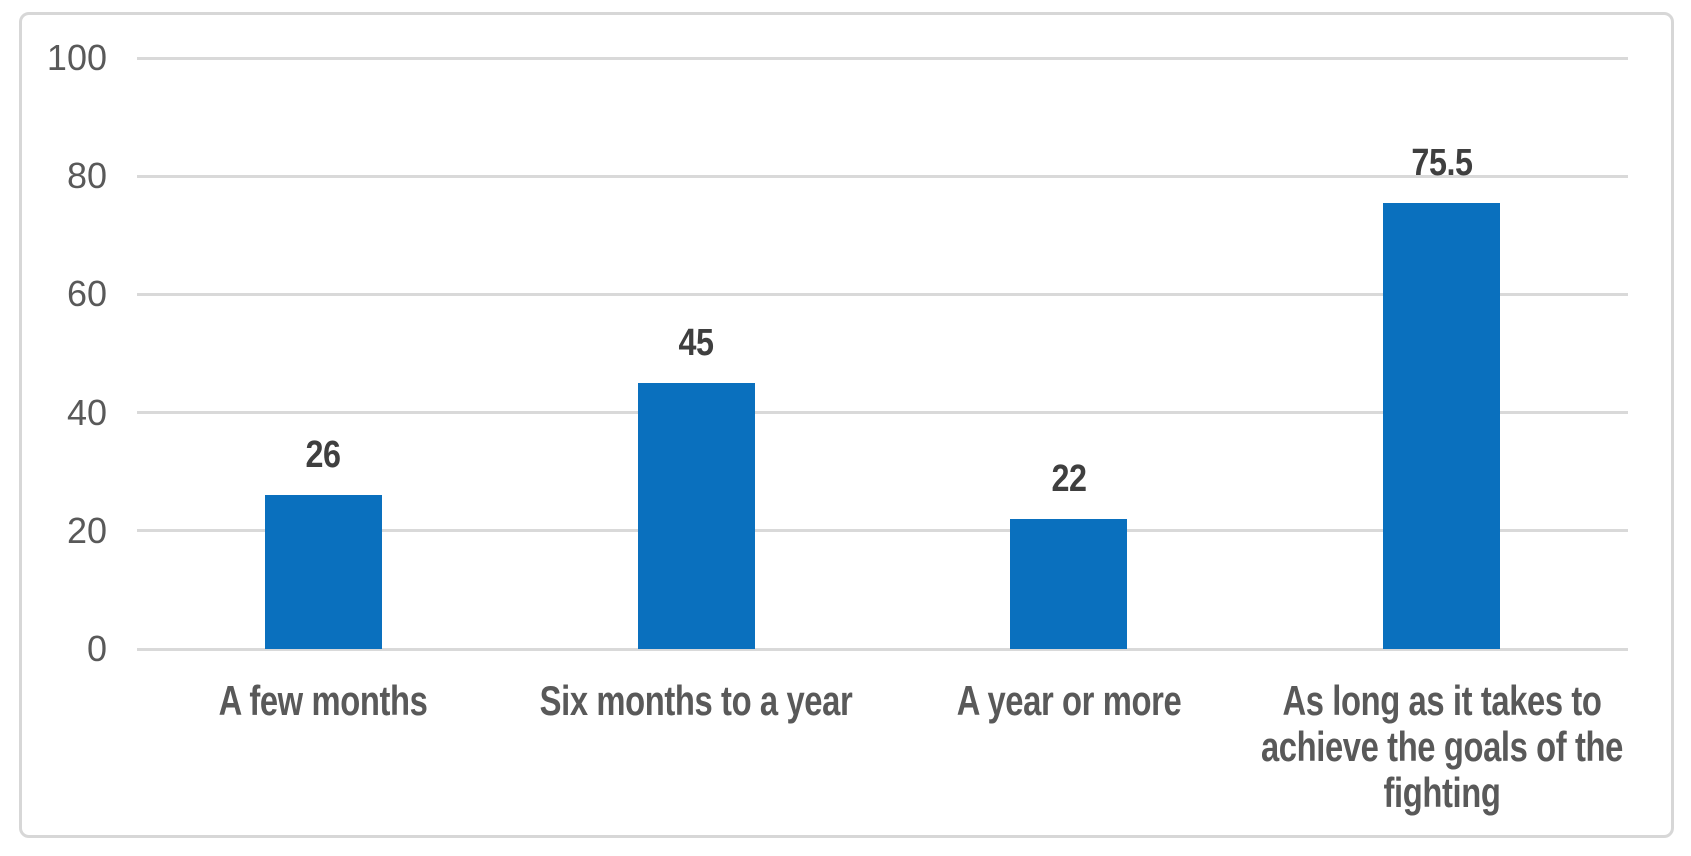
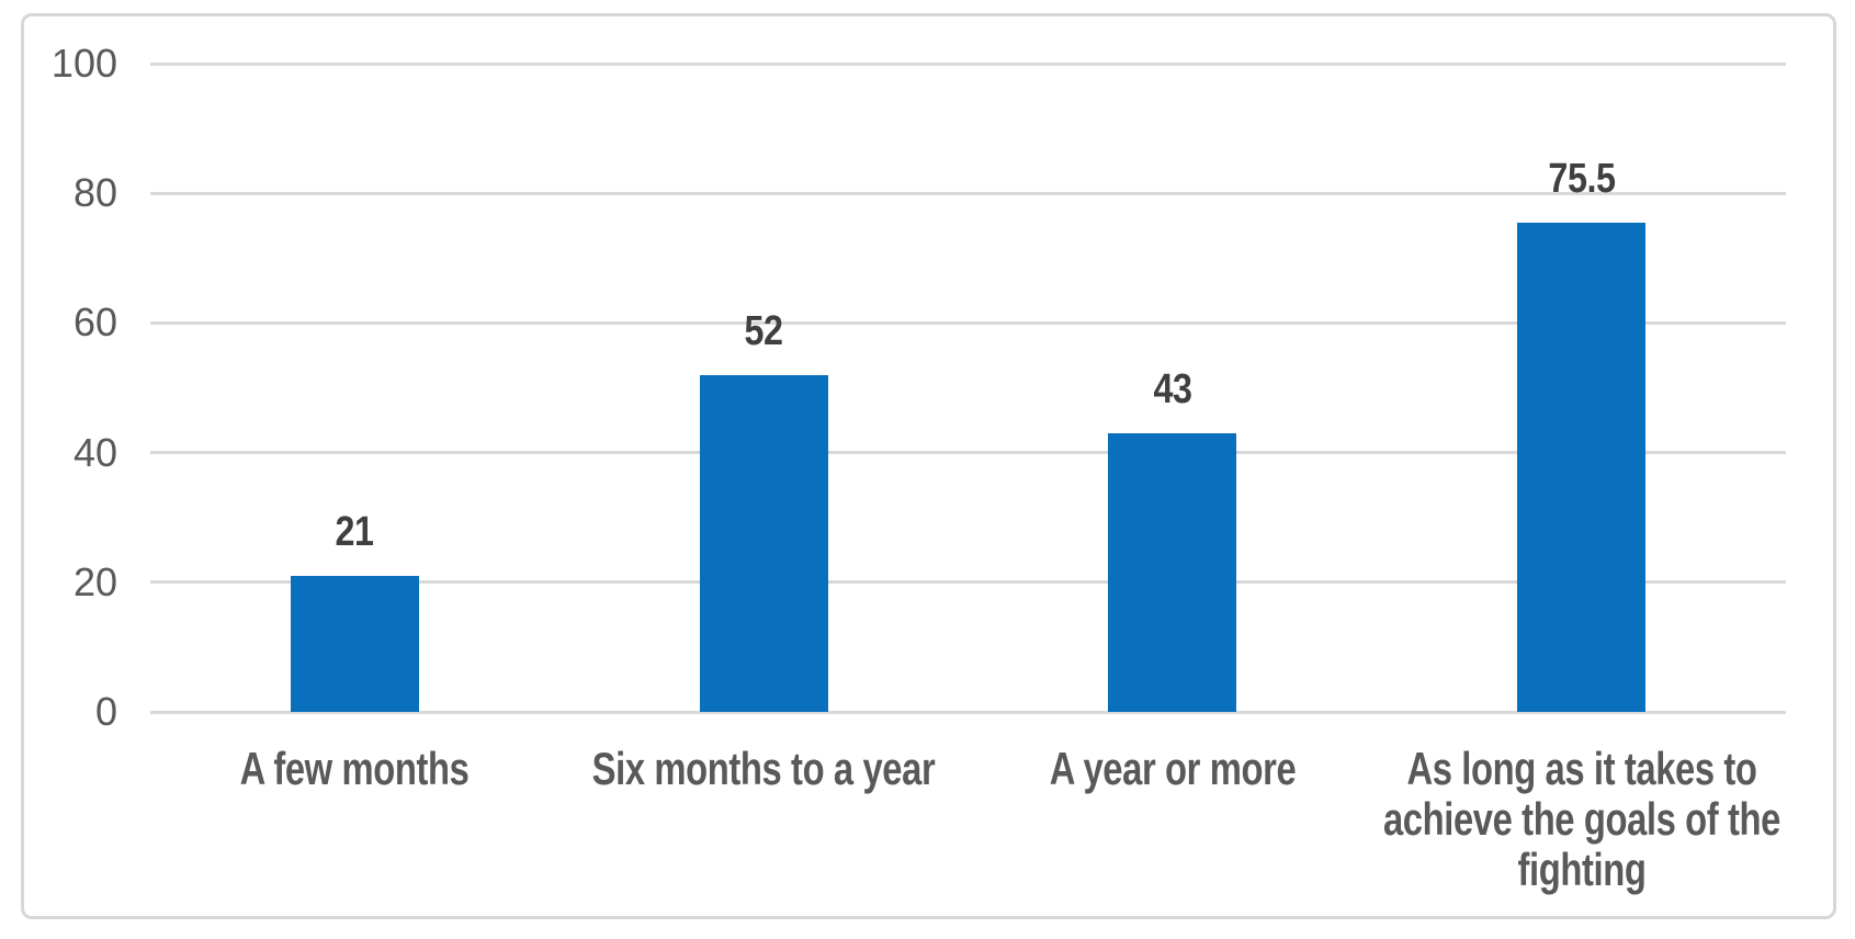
A few months: 26 -> 21
Six months to a year: 45 -> 52
A year or more: 22 -> 43
